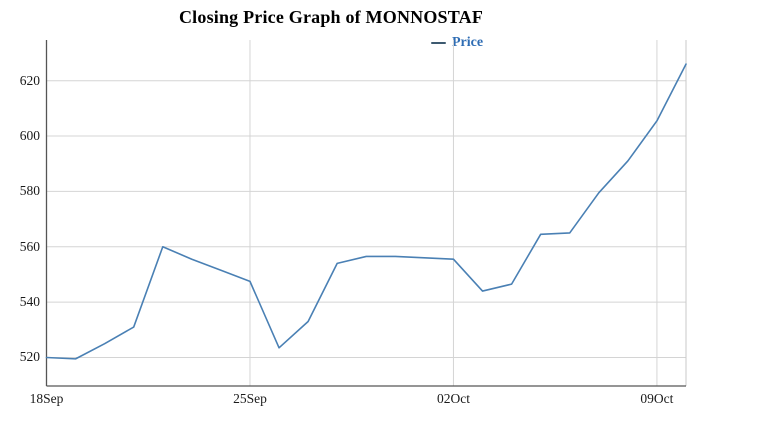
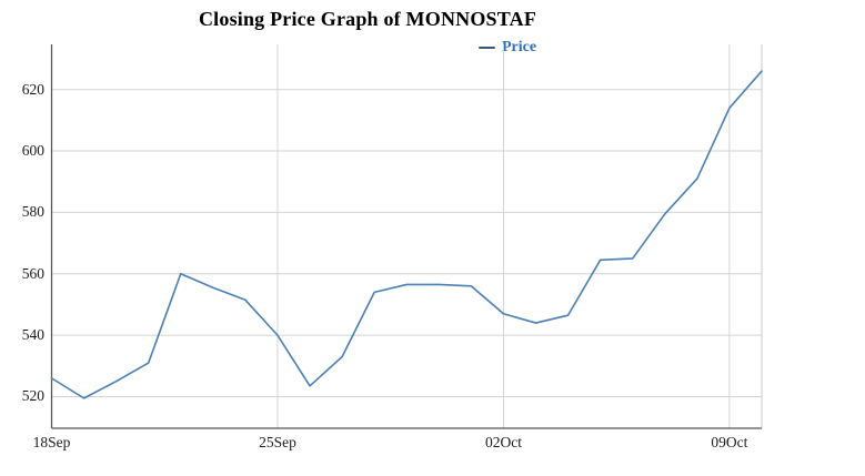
18Sep: 520 -> 526
25Sep: 548 -> 540
02Oct: 556 -> 547
09Oct: 606 -> 614
